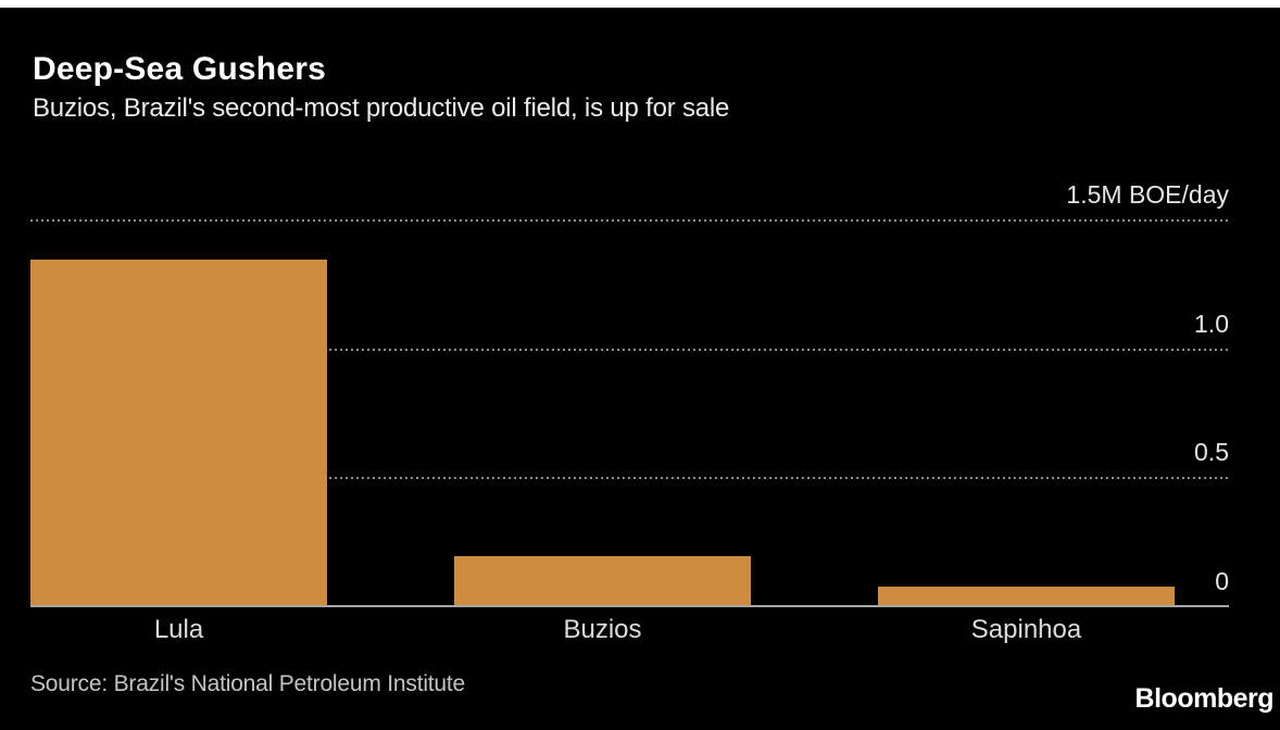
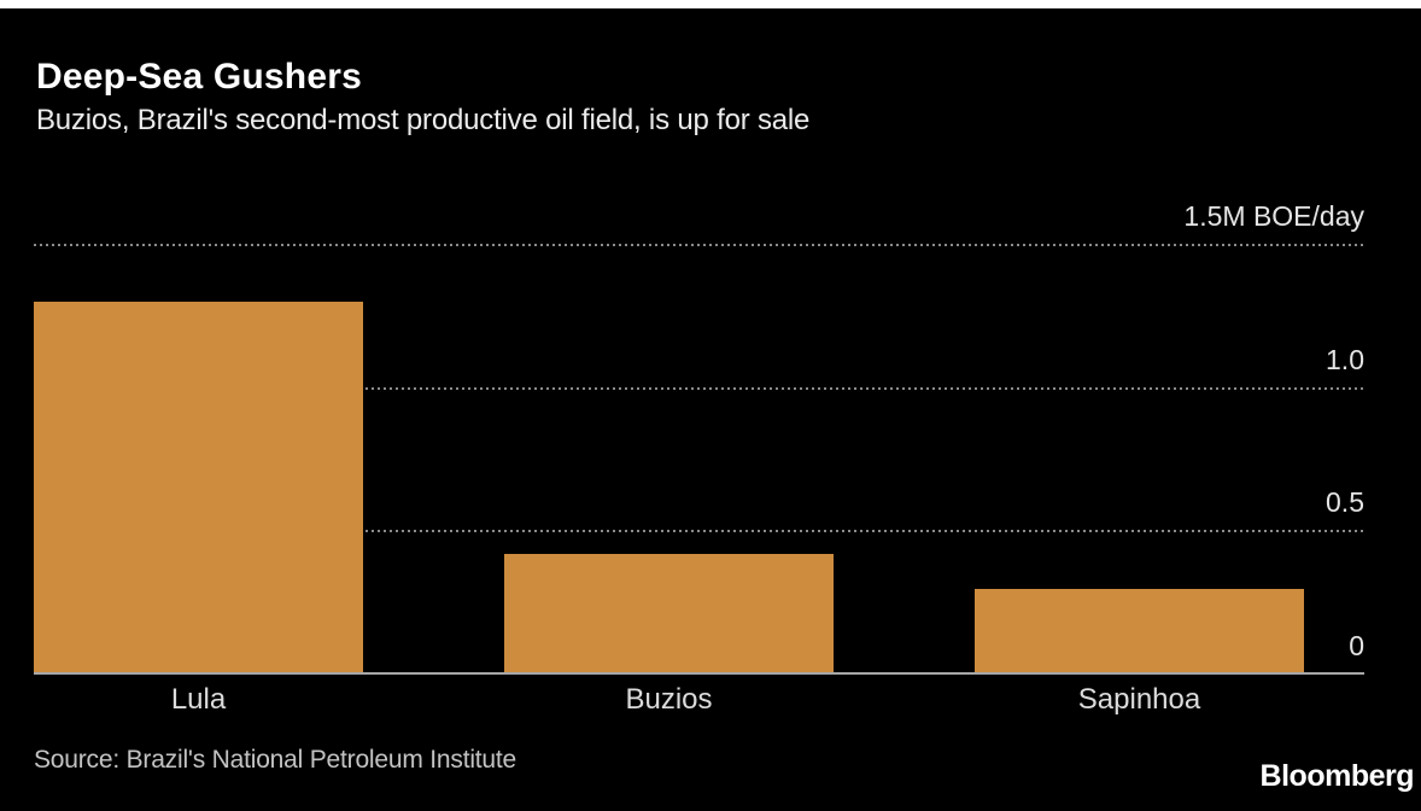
Lula: 1.35 -> 1.30
Buzios: 0.20 -> 0.42
Sapinhoa: 0.08 -> 0.30
